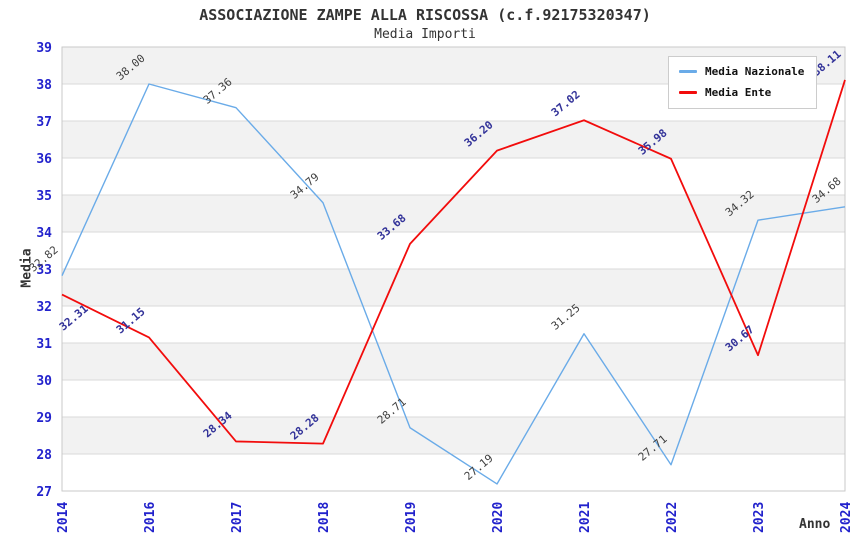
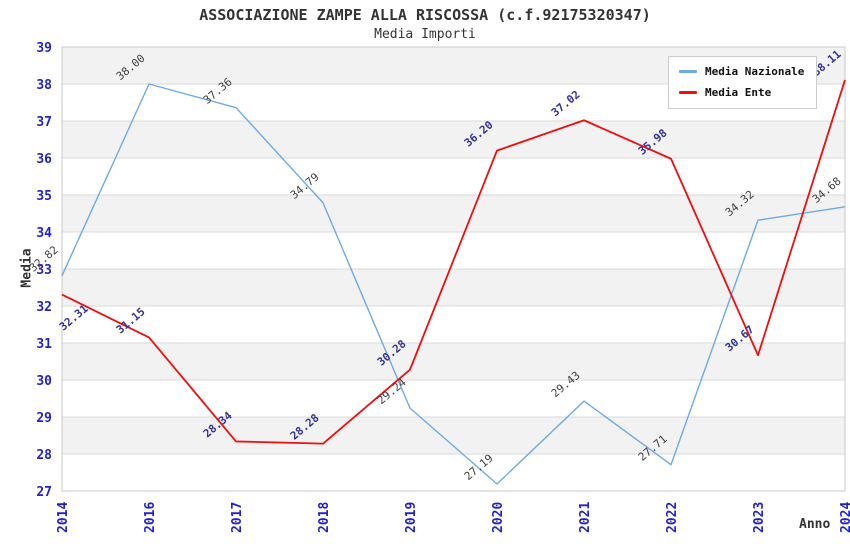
Media Nazionale/2019: 28.71 -> 29.24
Media Ente/2019: 33.68 -> 30.28
Media Nazionale/2021: 31.25 -> 29.43
